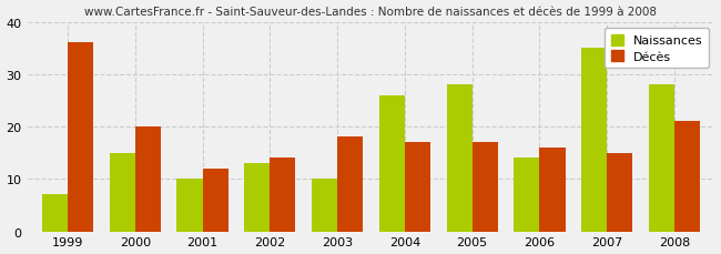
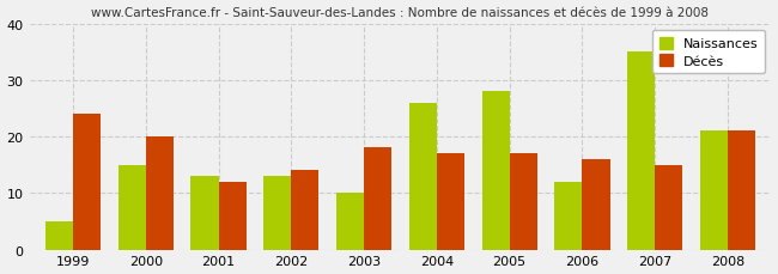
Naissances/1999: 7 -> 5
Décès/1999: 36 -> 24
Naissances/2001: 10 -> 13
Naissances/2006: 14 -> 12
Naissances/2008: 28 -> 21
